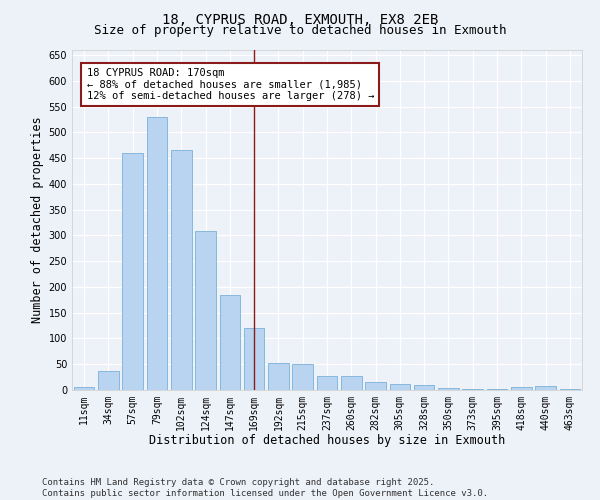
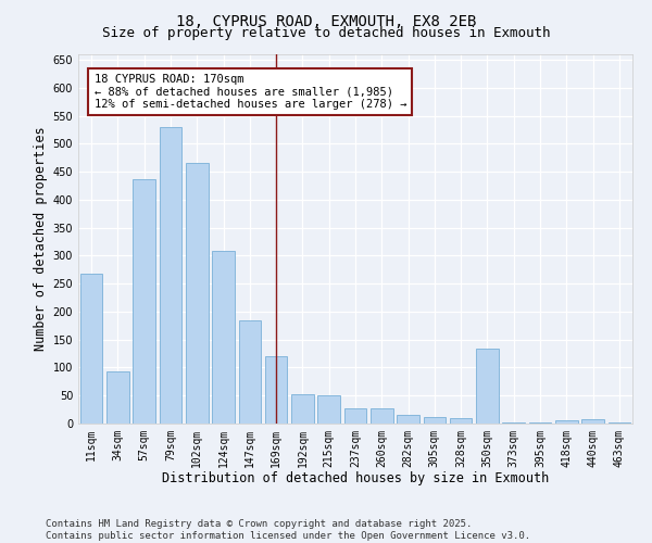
11sqm: 6 -> 268
34sqm: 36 -> 94
57sqm: 460 -> 436
350sqm: 4 -> 134
